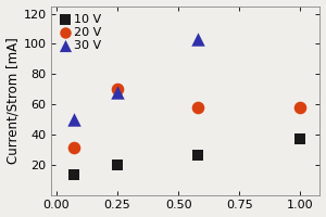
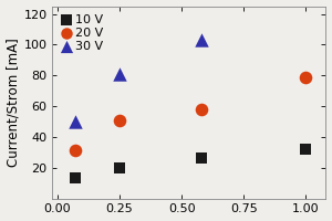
20 V/0.25: 70 -> 51
30 V/0.25: 68 -> 81
10 V/1.00: 37 -> 32
20 V/1.00: 58 -> 79
